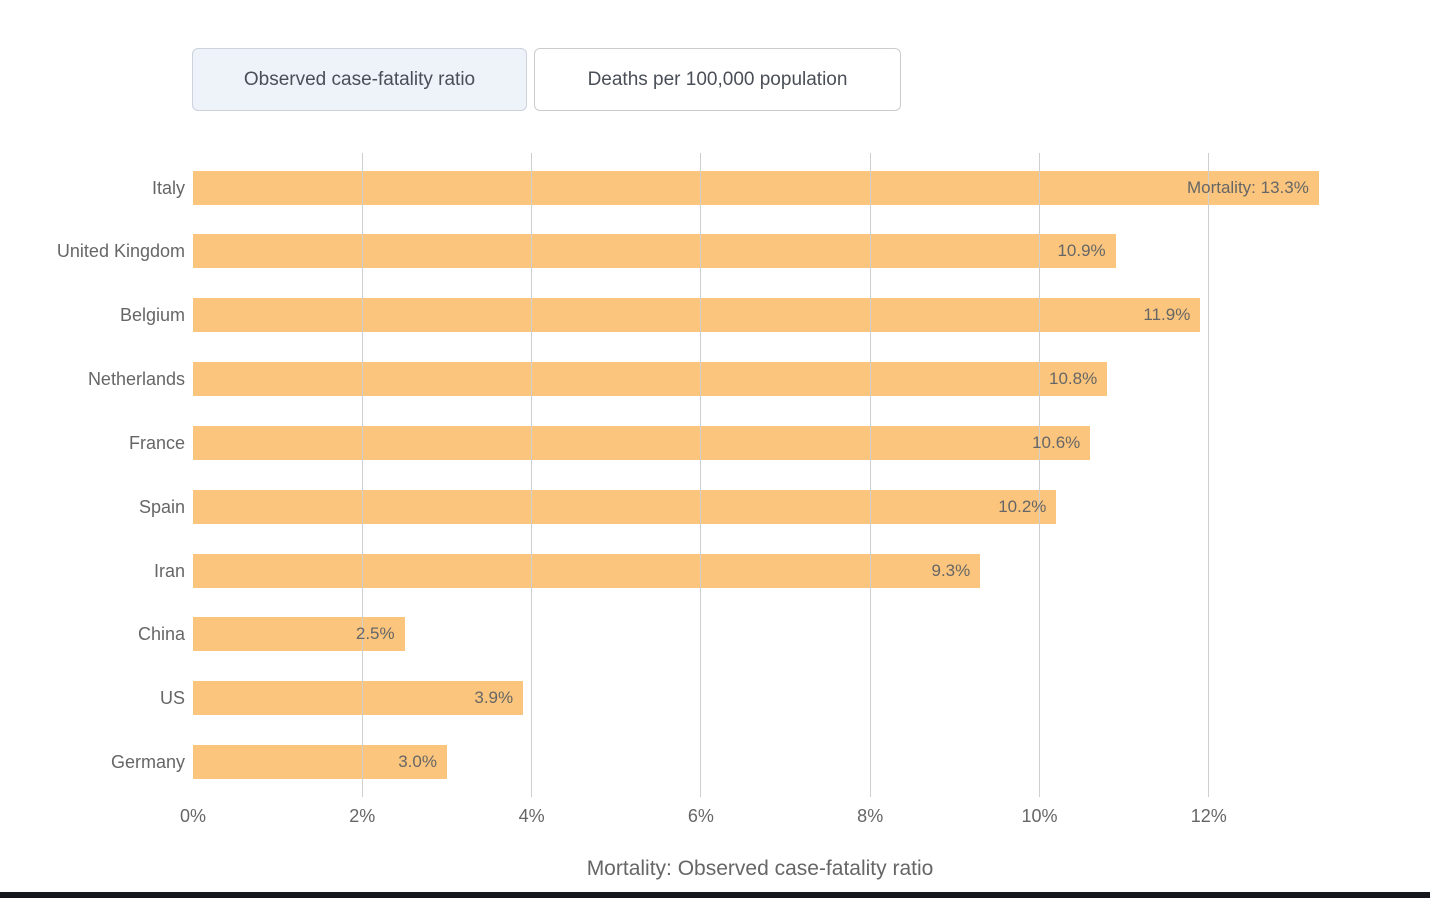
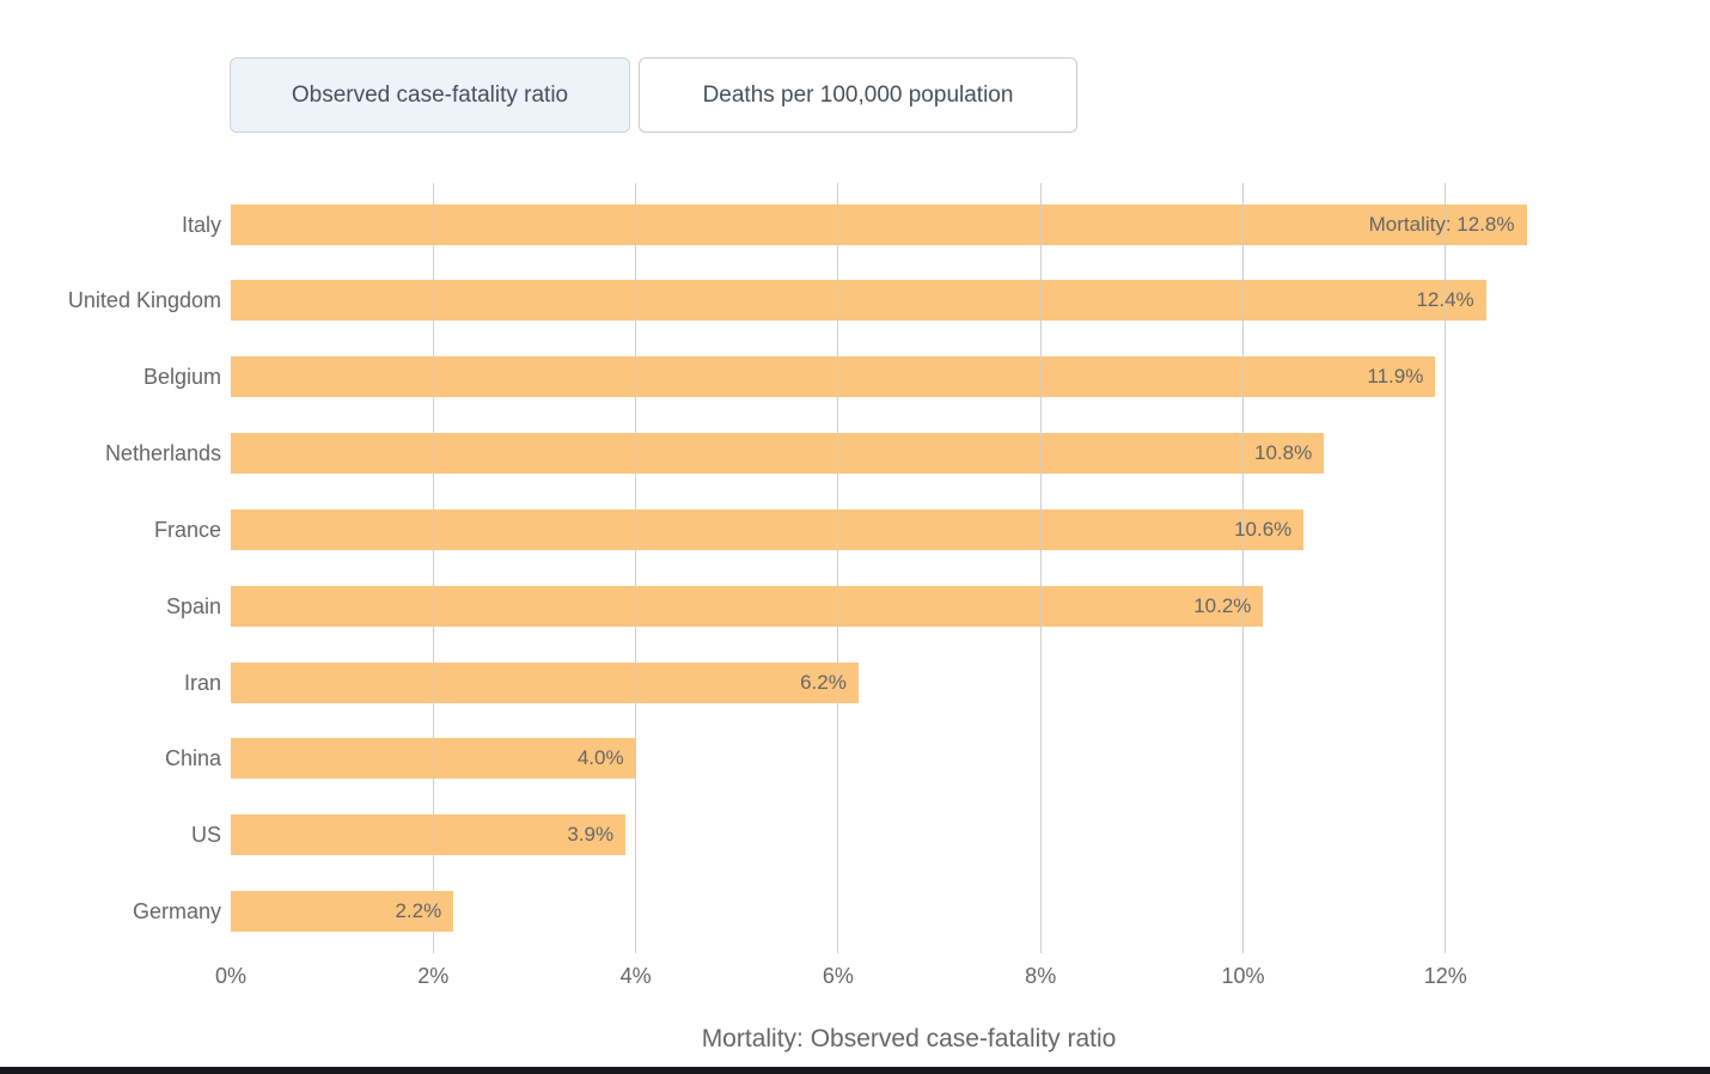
Italy: 13.3% -> 12.8%
United Kingdom: 10.9% -> 12.4%
Iran: 9.3% -> 6.2%
China: 2.5% -> 4.0%
Germany: 3.0% -> 2.2%
